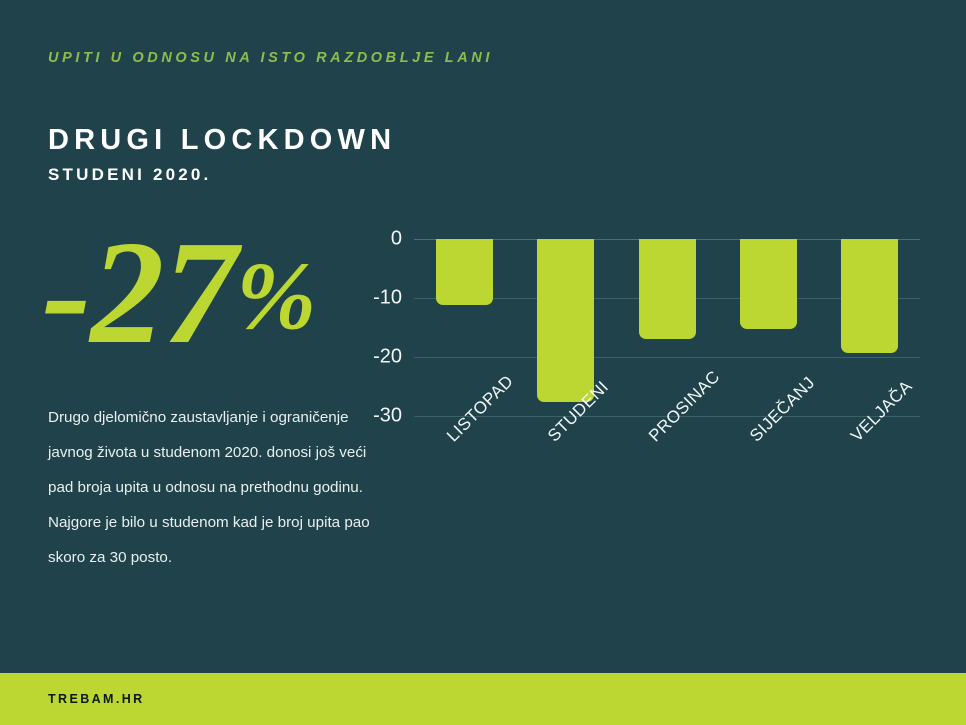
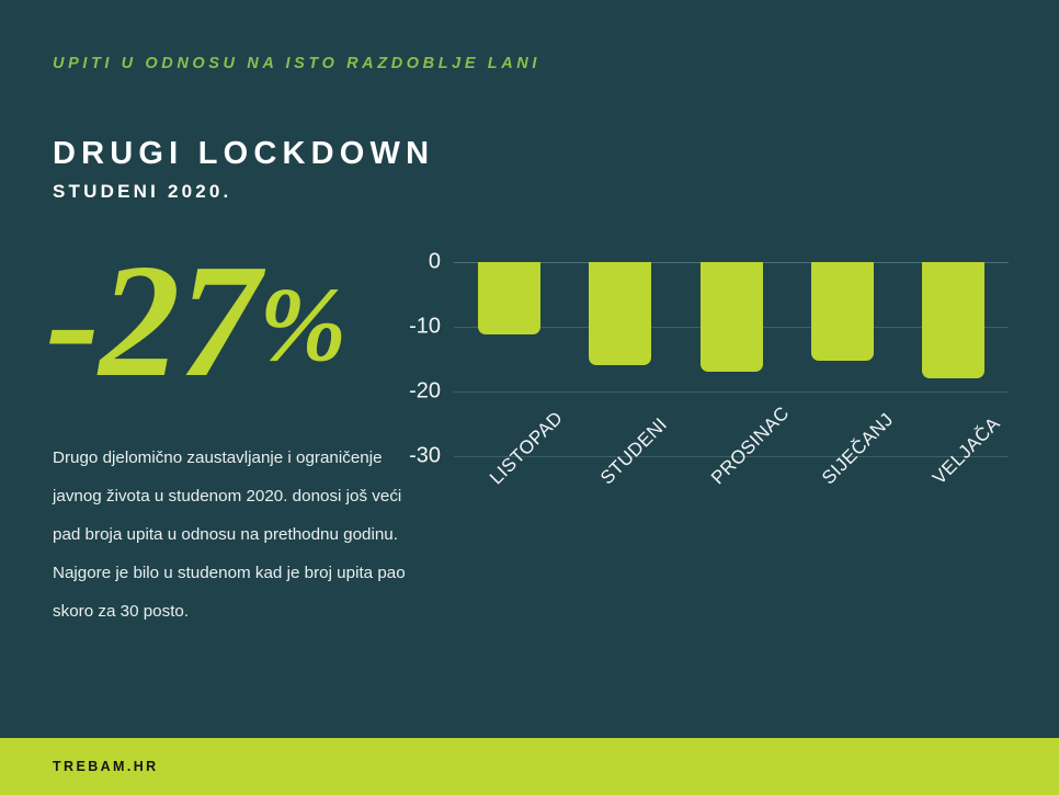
STUDENI: -28 -> -16
VELJAČA: -19 -> -18
